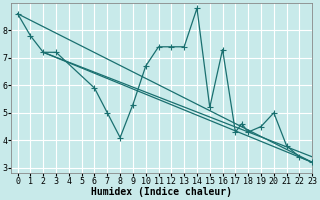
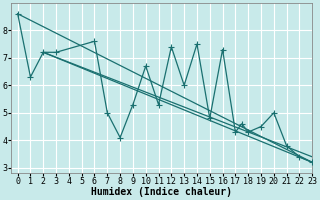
1: 7.8 -> 6.3
6: 5.9 -> 7.6
11: 7.4 -> 5.3
13: 7.4 -> 6.0
14: 8.8 -> 7.5
15: 5.2 -> 4.8
